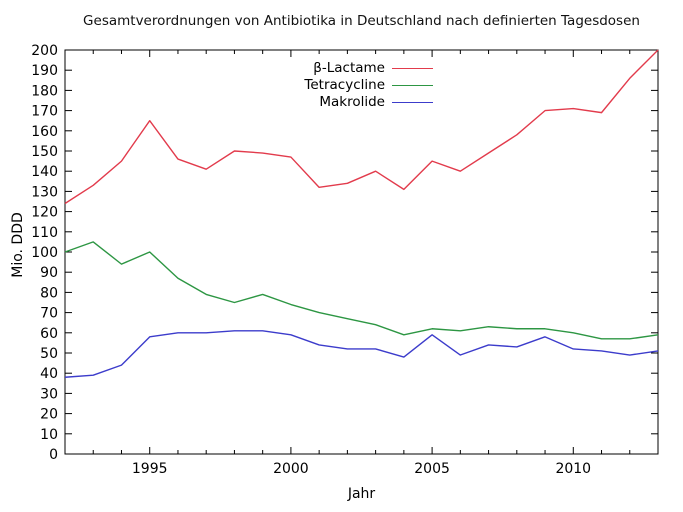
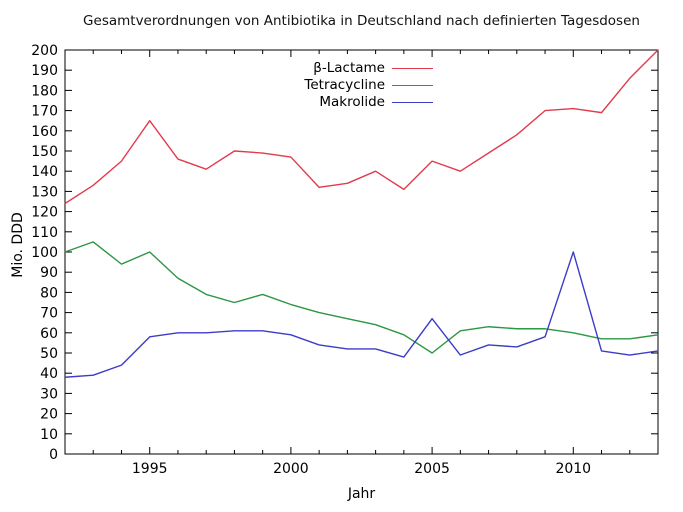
Tetracycline/2005: 62 -> 50
Makrolide/2005: 59 -> 67
Makrolide/2010: 52 -> 100
